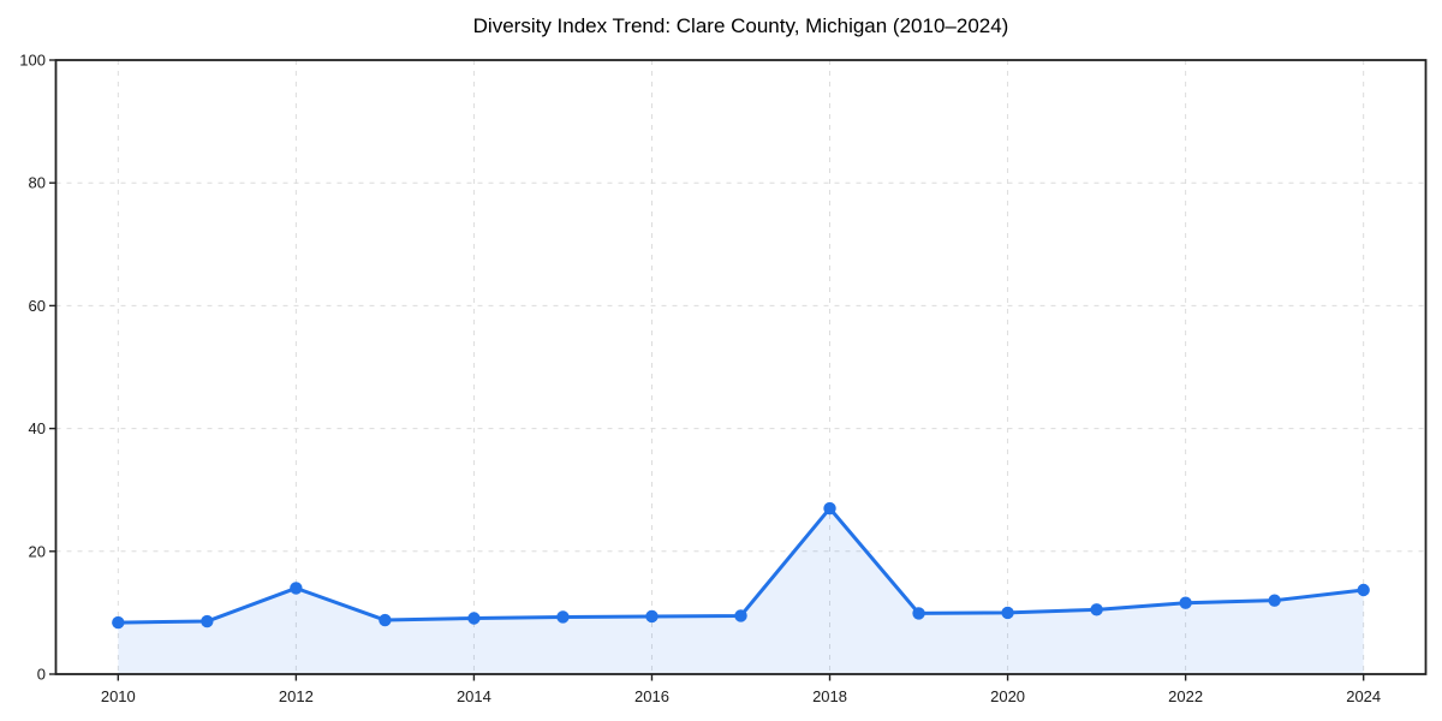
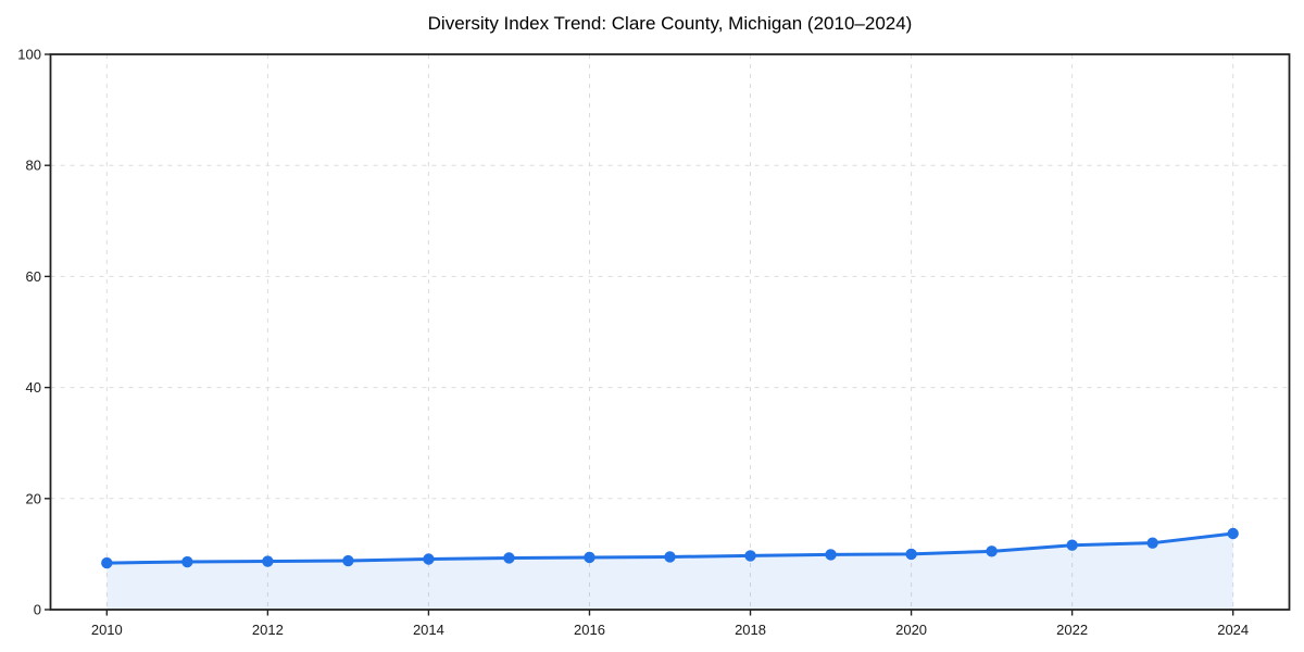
2012: 14 -> 9
2018: 27 -> 10
